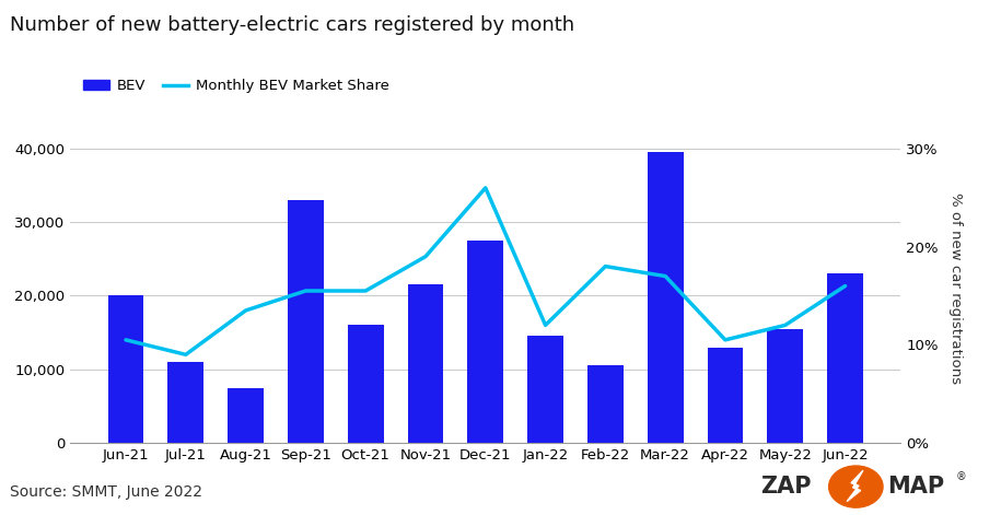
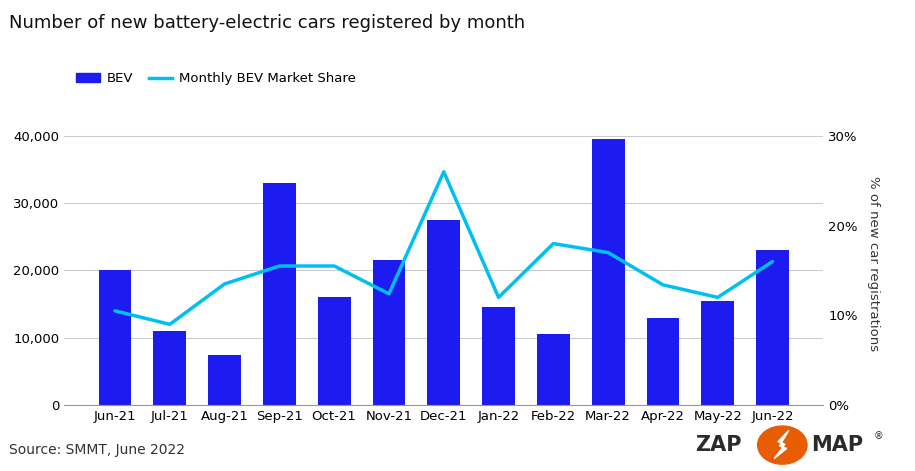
Monthly BEV Market Share/Nov-21: 19.0% -> 12.4%
Monthly BEV Market Share/Apr-22: 10.5% -> 13.4%
